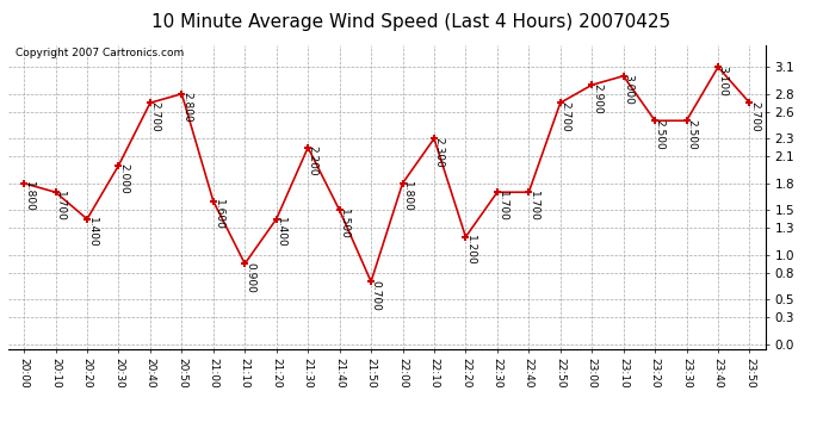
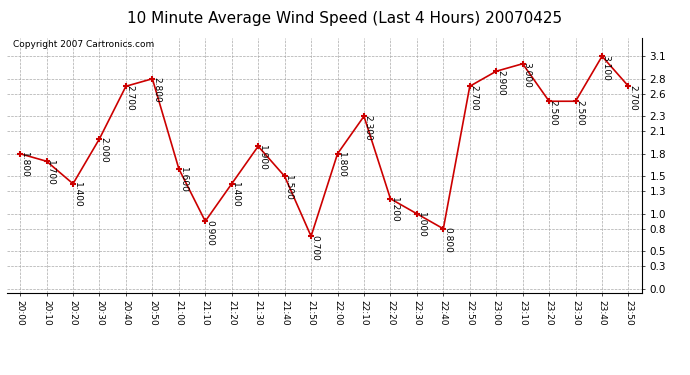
21:30: 2.200 -> 1.900
22:30: 1.700 -> 1.000
22:40: 1.700 -> 0.800
